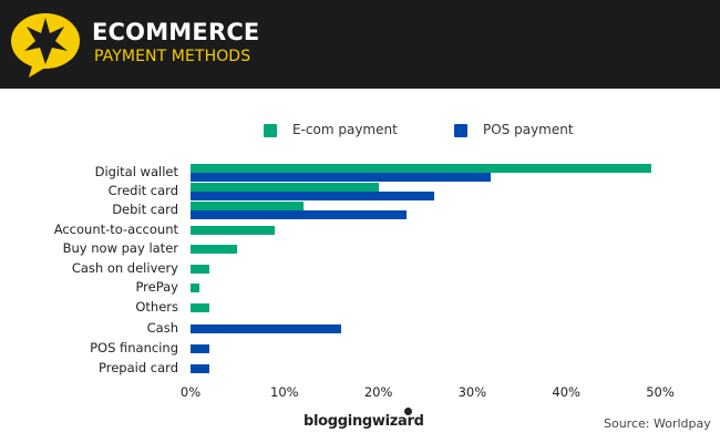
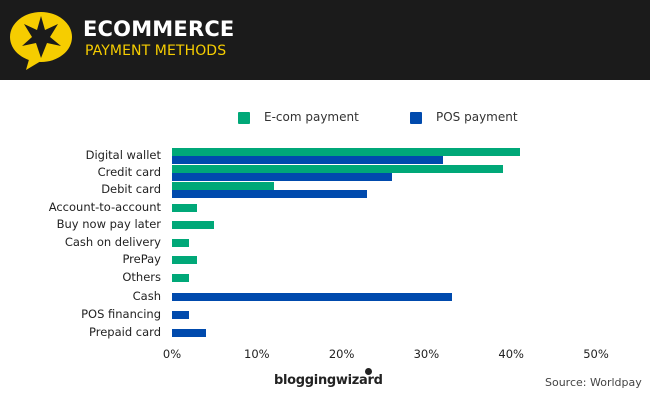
E-com payment/Digital wallet: 49% -> 41%
E-com payment/Credit card: 20% -> 39%
E-com payment/Account-to-account: 9% -> 3%
E-com payment/PrePay: 1% -> 3%
POS payment/Cash: 16% -> 33%
POS payment/Prepaid card: 2% -> 4%
